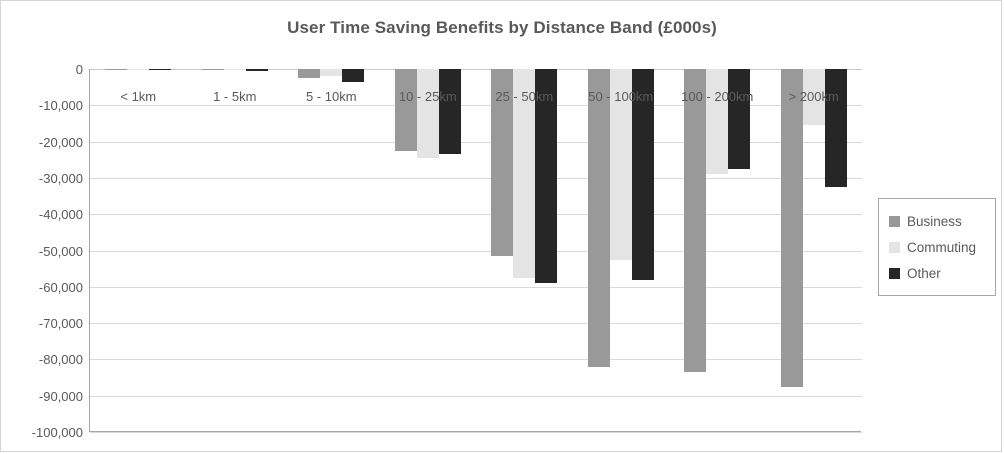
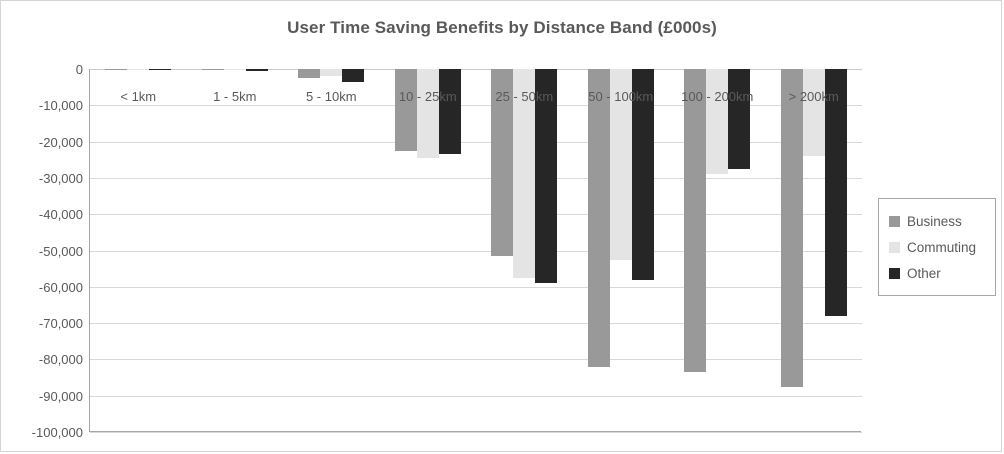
Commuting/> 200km: -16000 -> -24000
Other/> 200km: -32000 -> -68000
